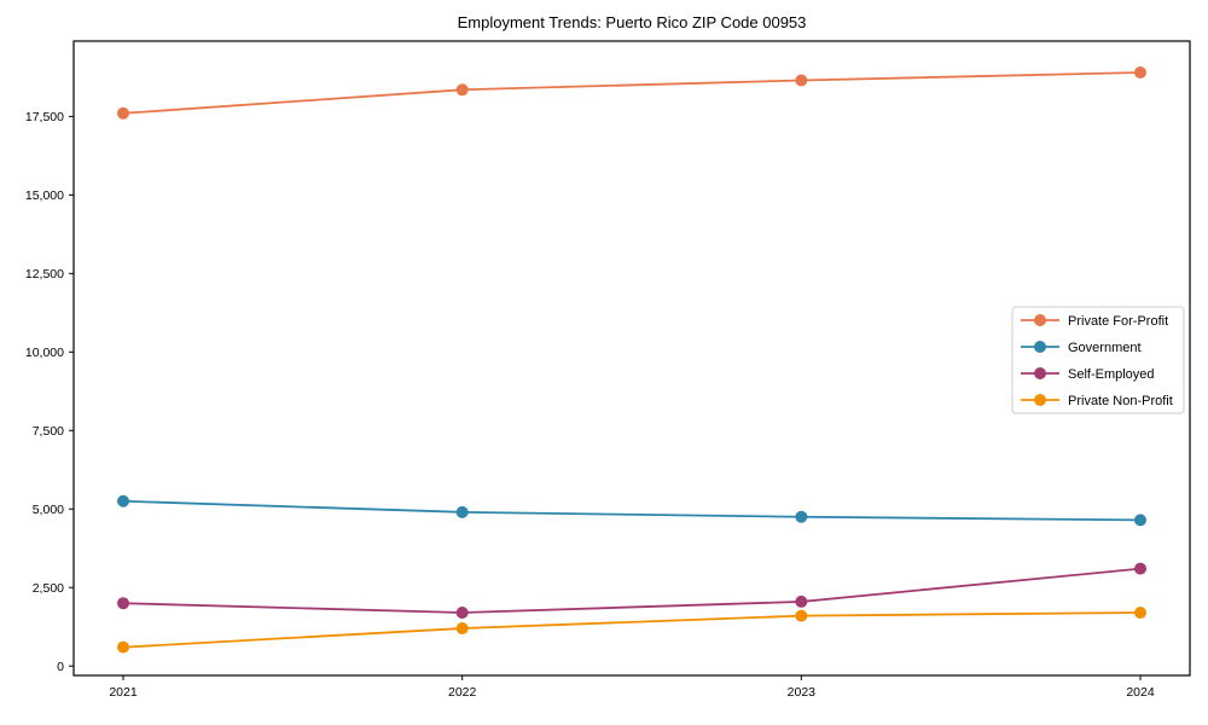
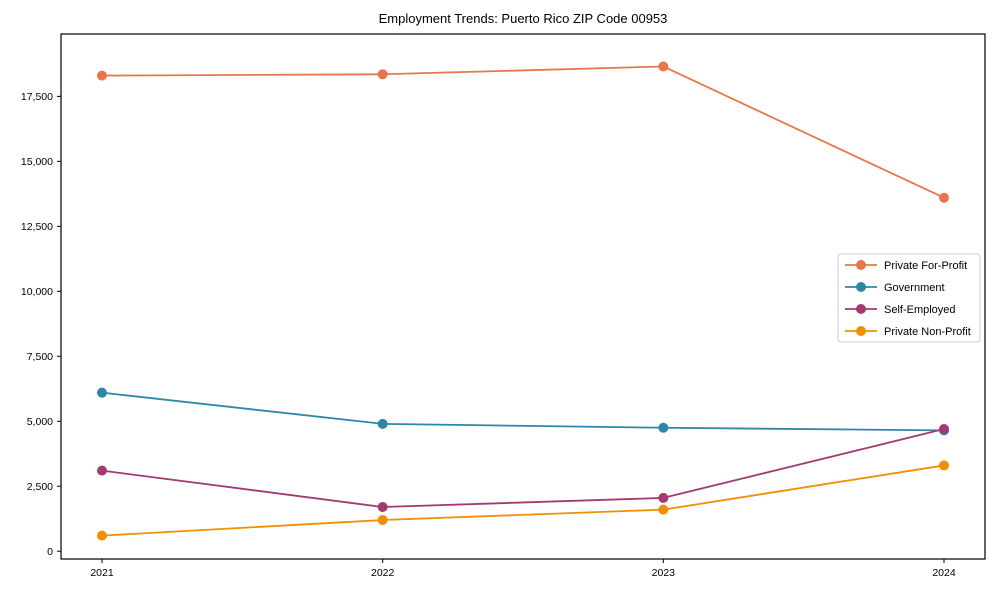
Private For-Profit/2021: 17600 -> 18300
Government/2021: 5200 -> 6100
Self-Employed/2021: 2000 -> 3100
Private For-Profit/2024: 18900 -> 13600
Self-Employed/2024: 3100 -> 4700
Private Non-Profit/2024: 1700 -> 3300
